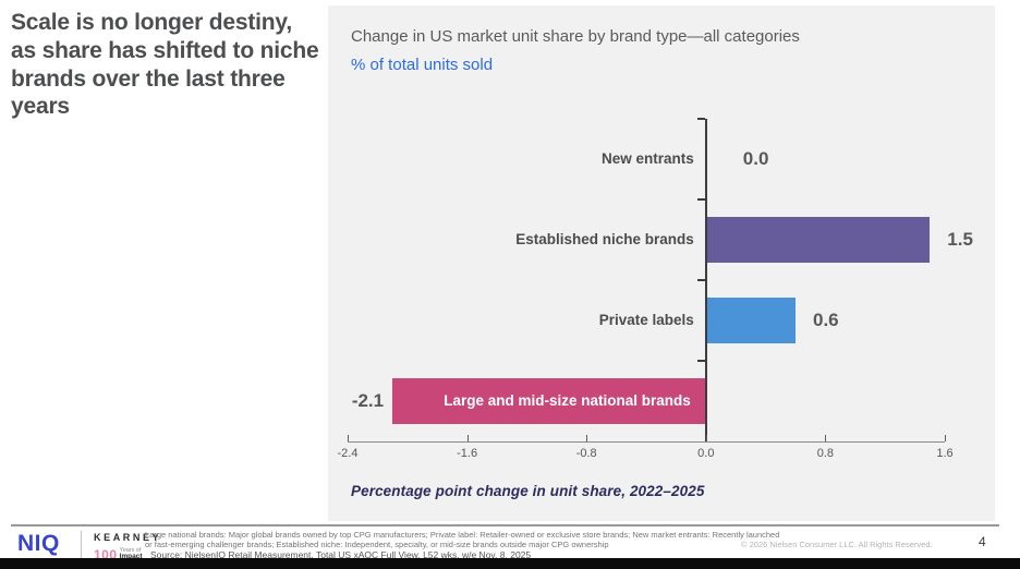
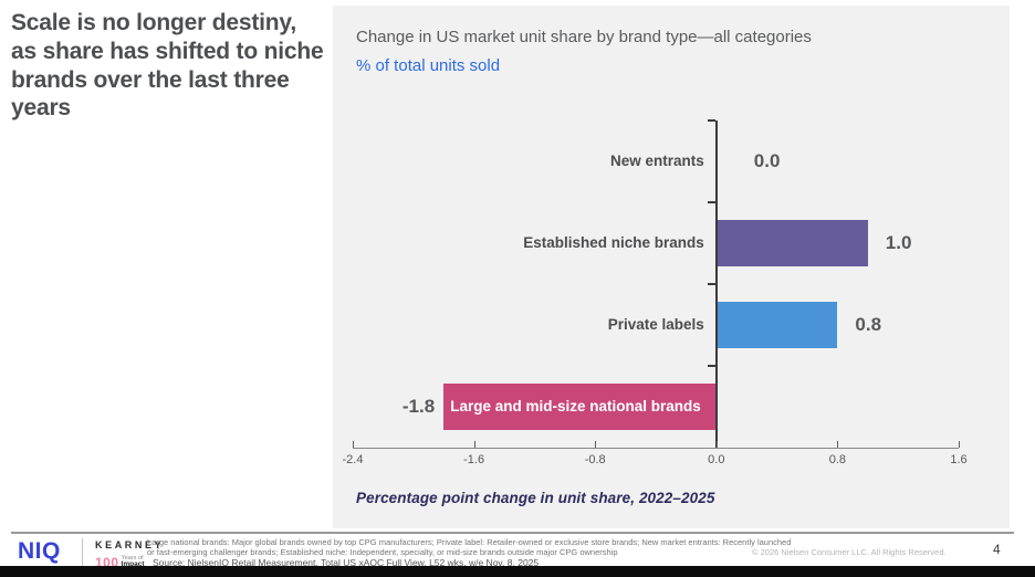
Established niche brands: 1.5 -> 1.0
Private labels: 0.6 -> 0.8
Large and mid-size national brands: -2.1 -> -1.8
